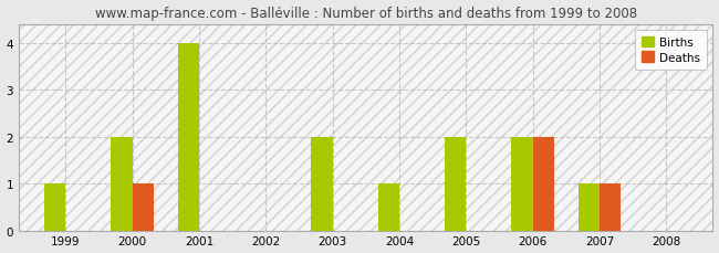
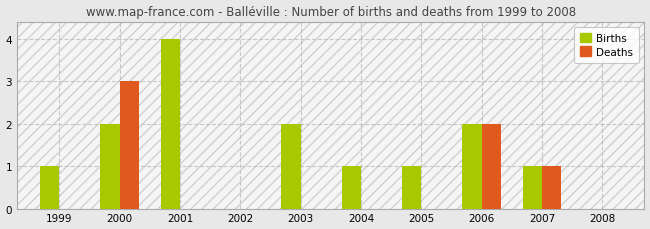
Deaths/2000: 1 -> 3
Births/2005: 2 -> 1
